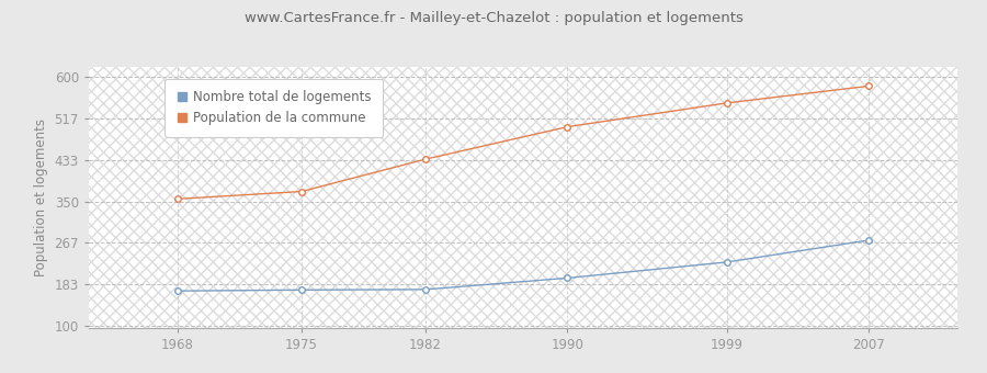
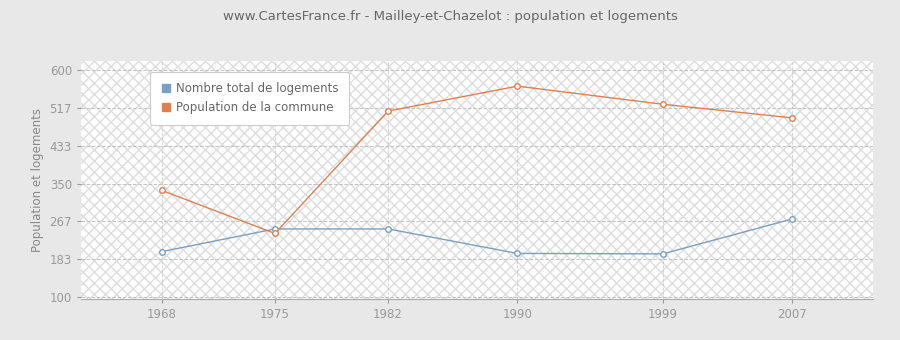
Nombre total de logements/1968: 170 -> 200
Population de la commune/1968: 355 -> 335
Nombre total de logements/1975: 172 -> 250
Population de la commune/1975: 370 -> 240
Nombre total de logements/1982: 173 -> 250
Population de la commune/1982: 435 -> 510
Population de la commune/1990: 500 -> 565
Nombre total de logements/1999: 228 -> 195
Population de la commune/1999: 548 -> 525
Population de la commune/2007: 582 -> 495
